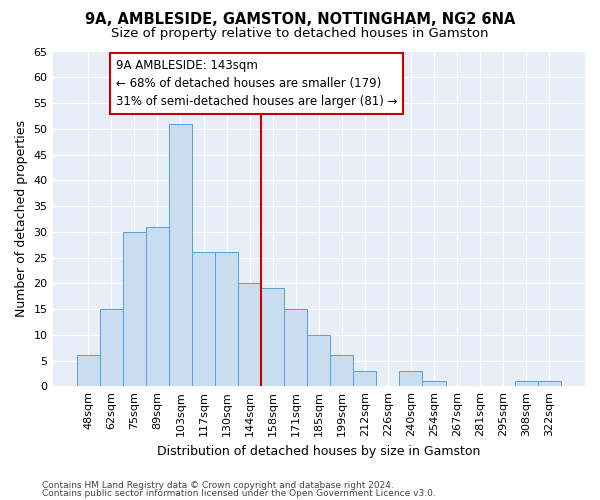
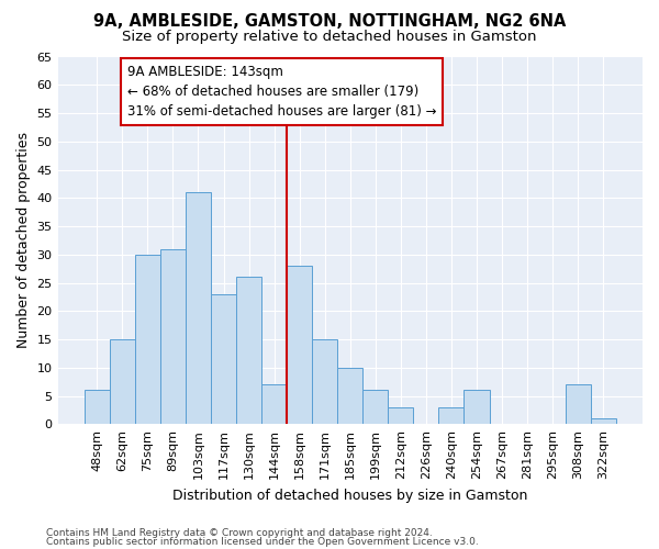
103sqm: 51 -> 41
117sqm: 26 -> 23
144sqm: 20 -> 7
158sqm: 19 -> 28
254sqm: 1 -> 6
308sqm: 1 -> 7
